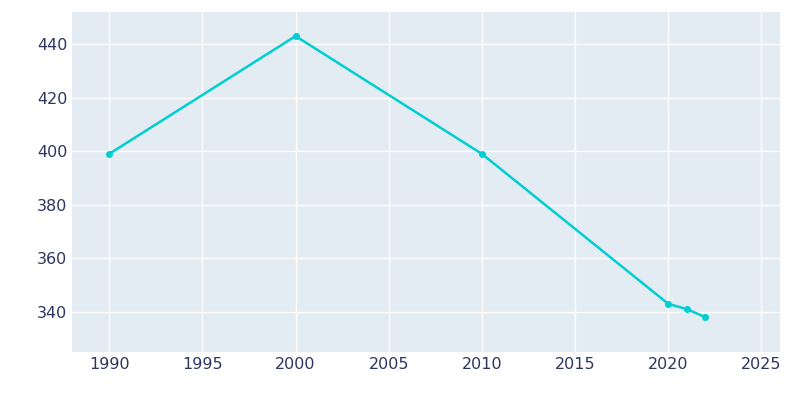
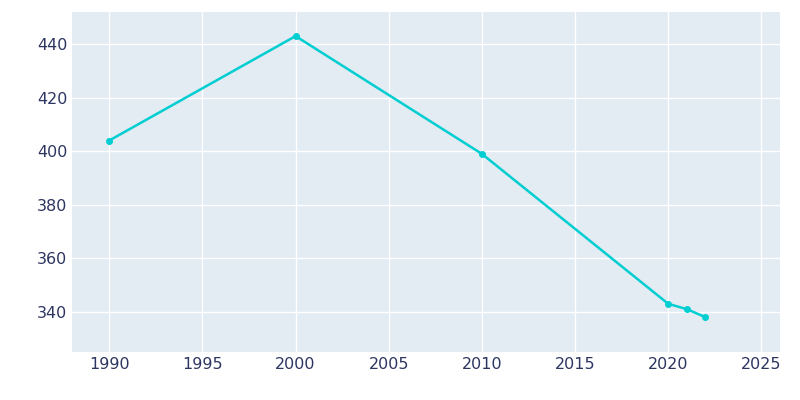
1990: 399 -> 404
